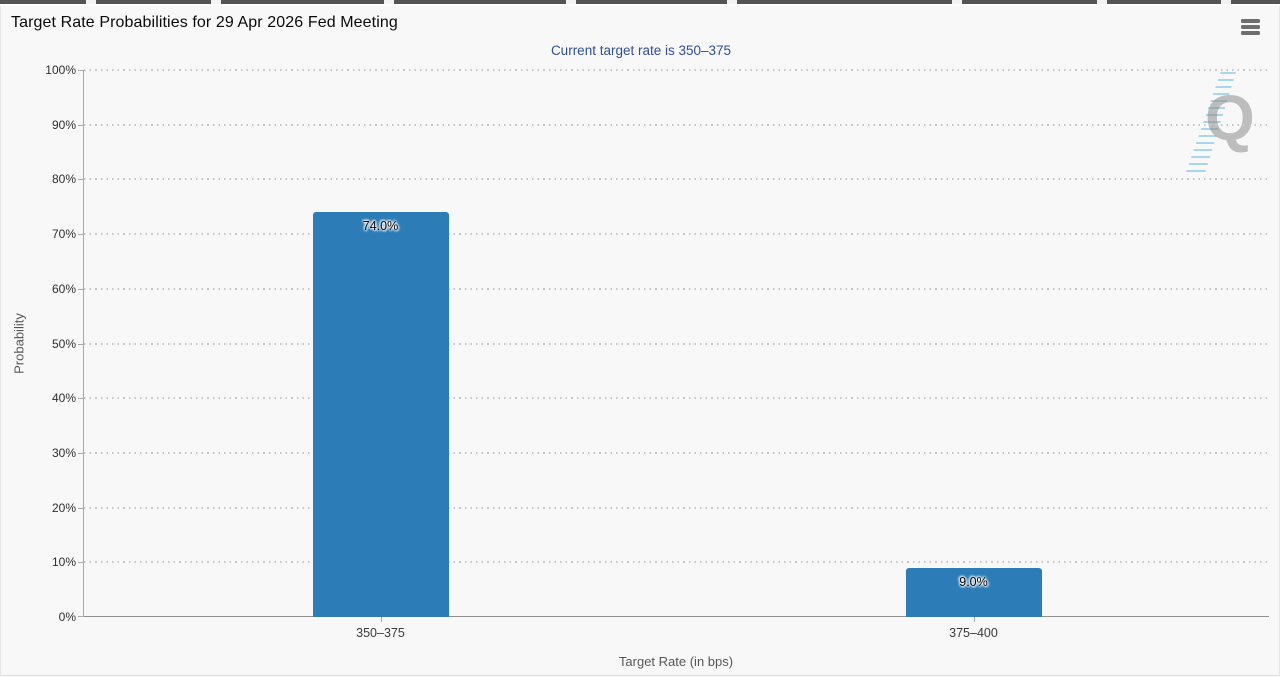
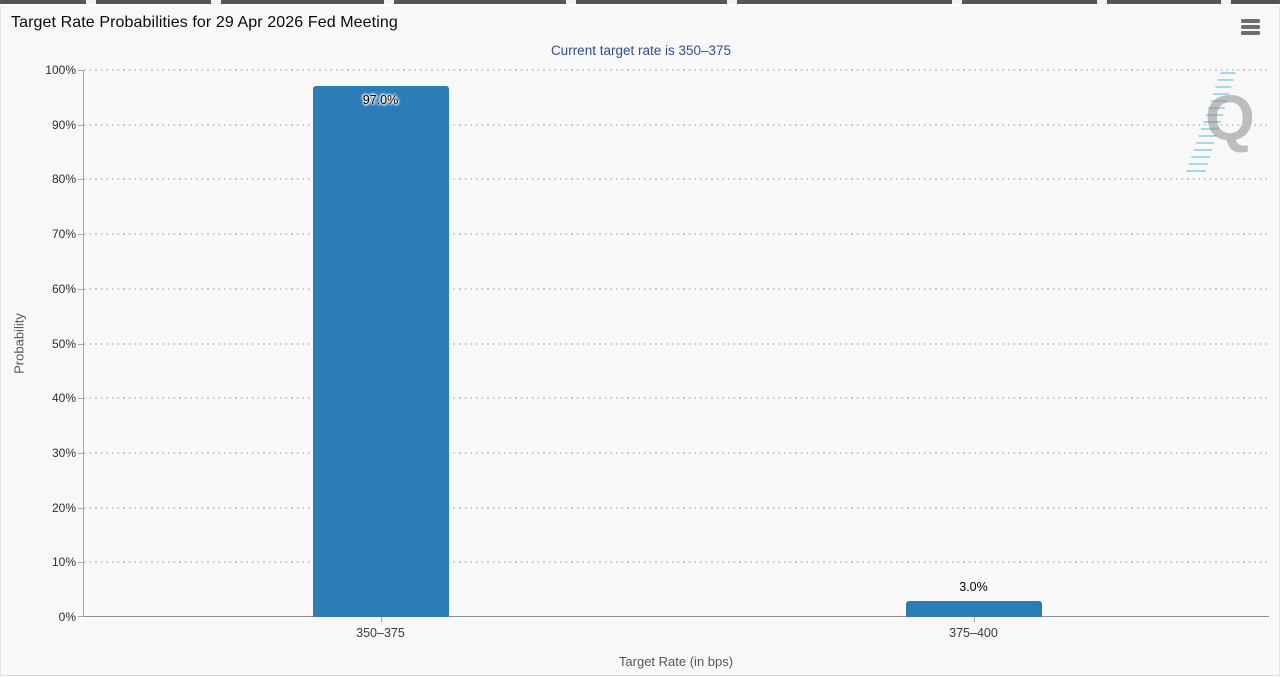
350–375: 74.0% -> 97.0%
375–400: 9.0% -> 3.0%
